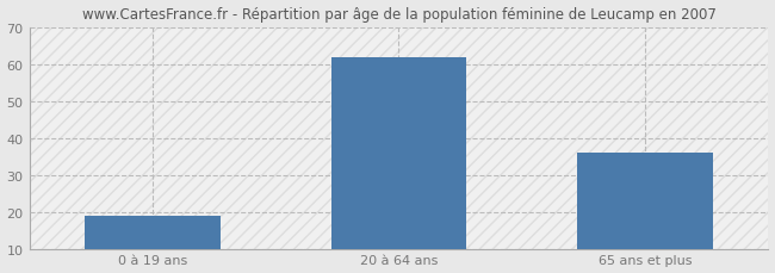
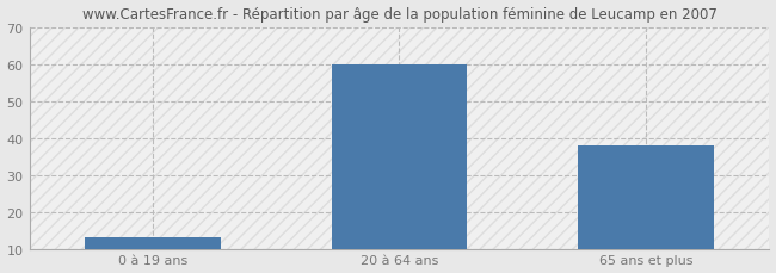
0 à 19 ans: 19 -> 13
20 à 64 ans: 62 -> 60
65 ans et plus: 36 -> 38
